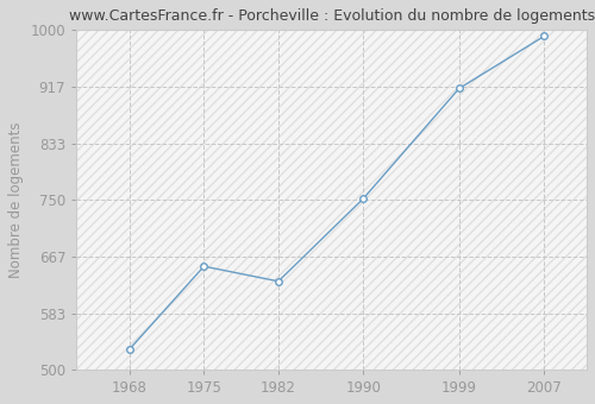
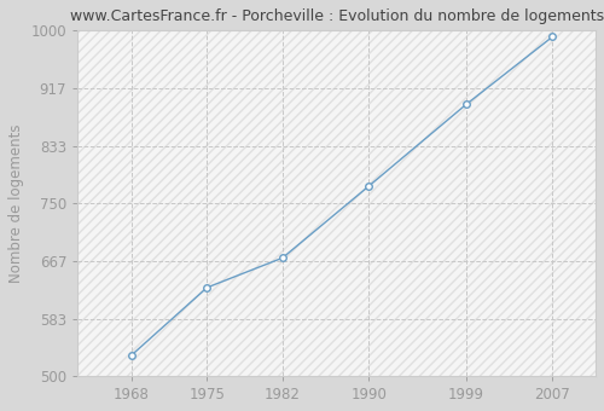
1975: 652 -> 628
1982: 630 -> 671
1990: 752 -> 775
1999: 914 -> 893
